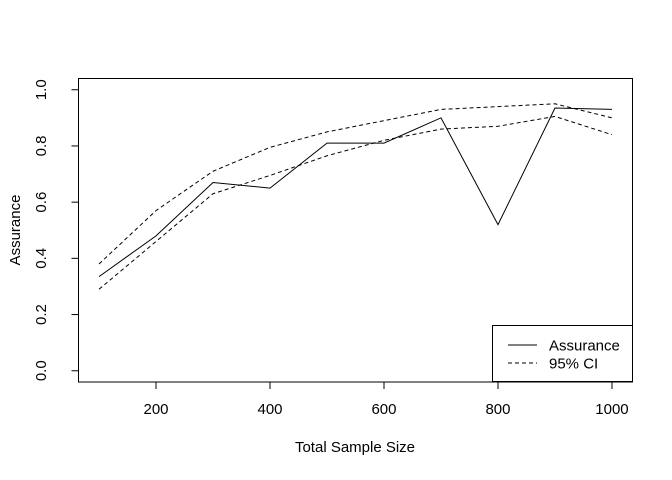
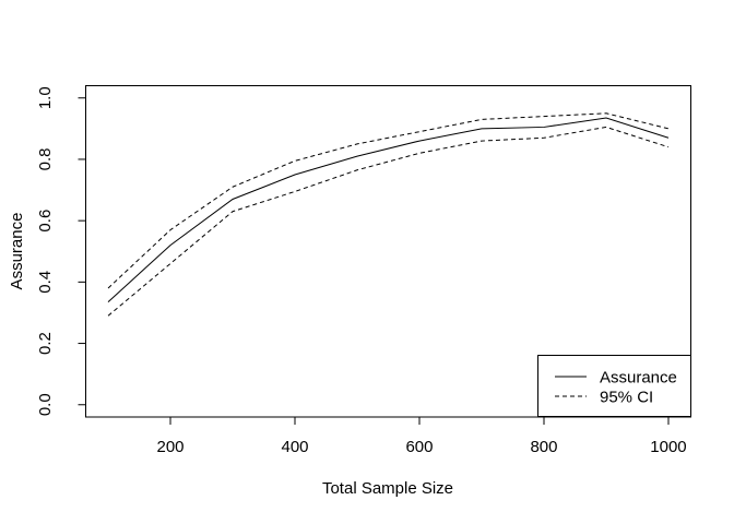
Assurance/200: 0.48 -> 0.52
Assurance/400: 0.65 -> 0.75
Assurance/600: 0.81 -> 0.86
Assurance/800: 0.52 -> 0.91
Assurance/1000: 0.93 -> 0.87
